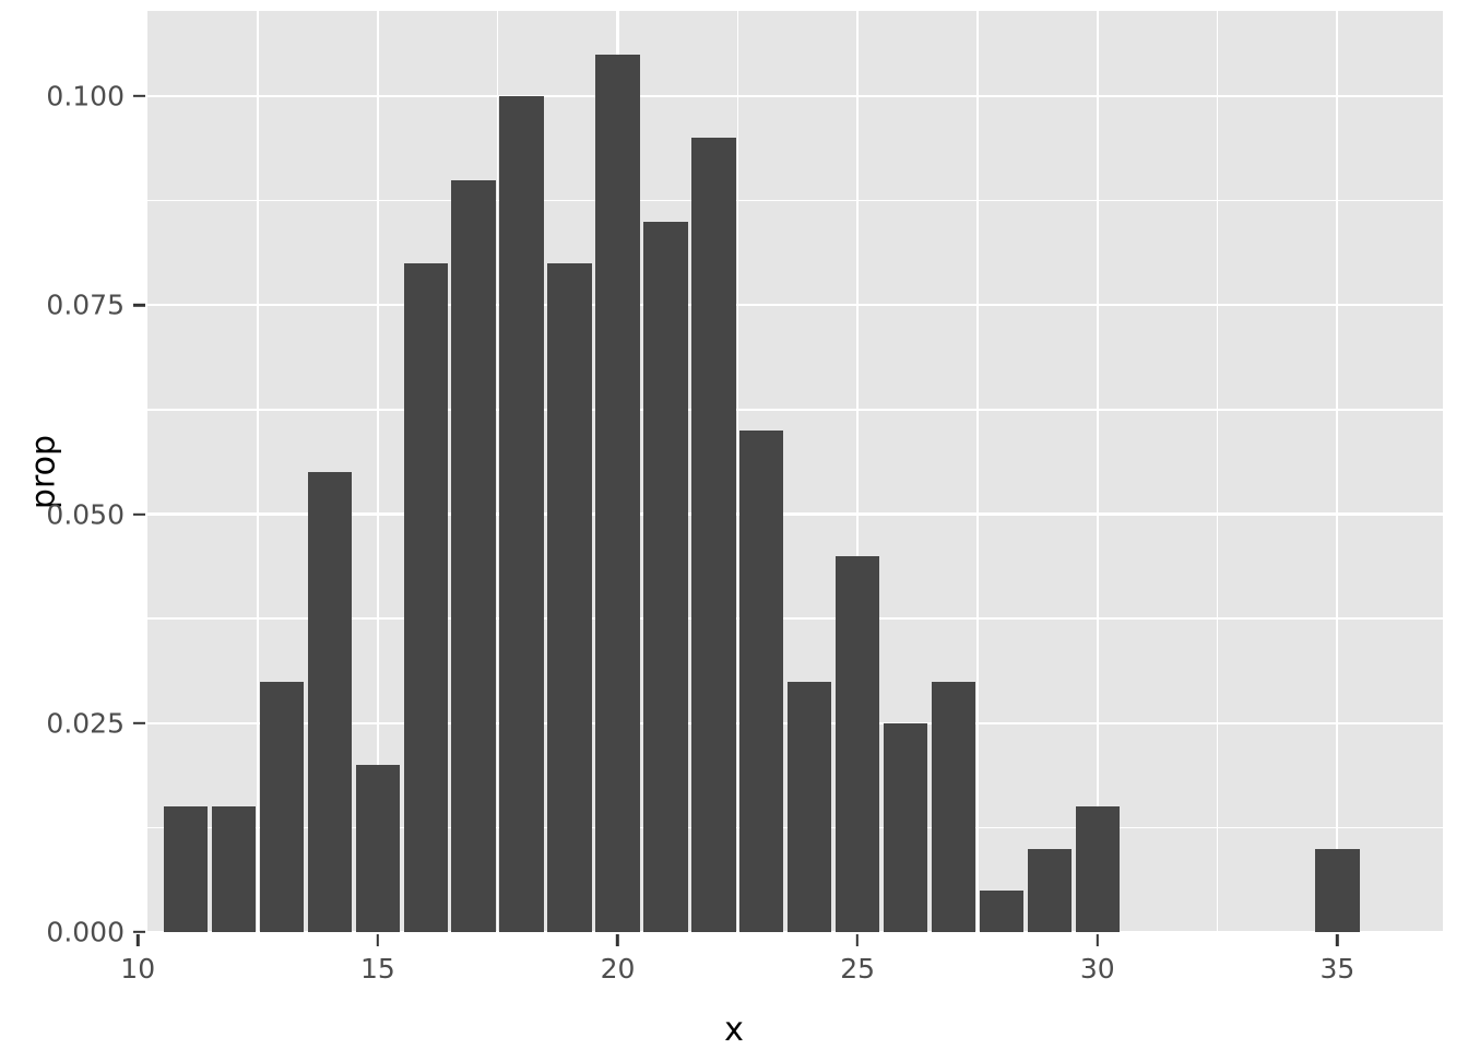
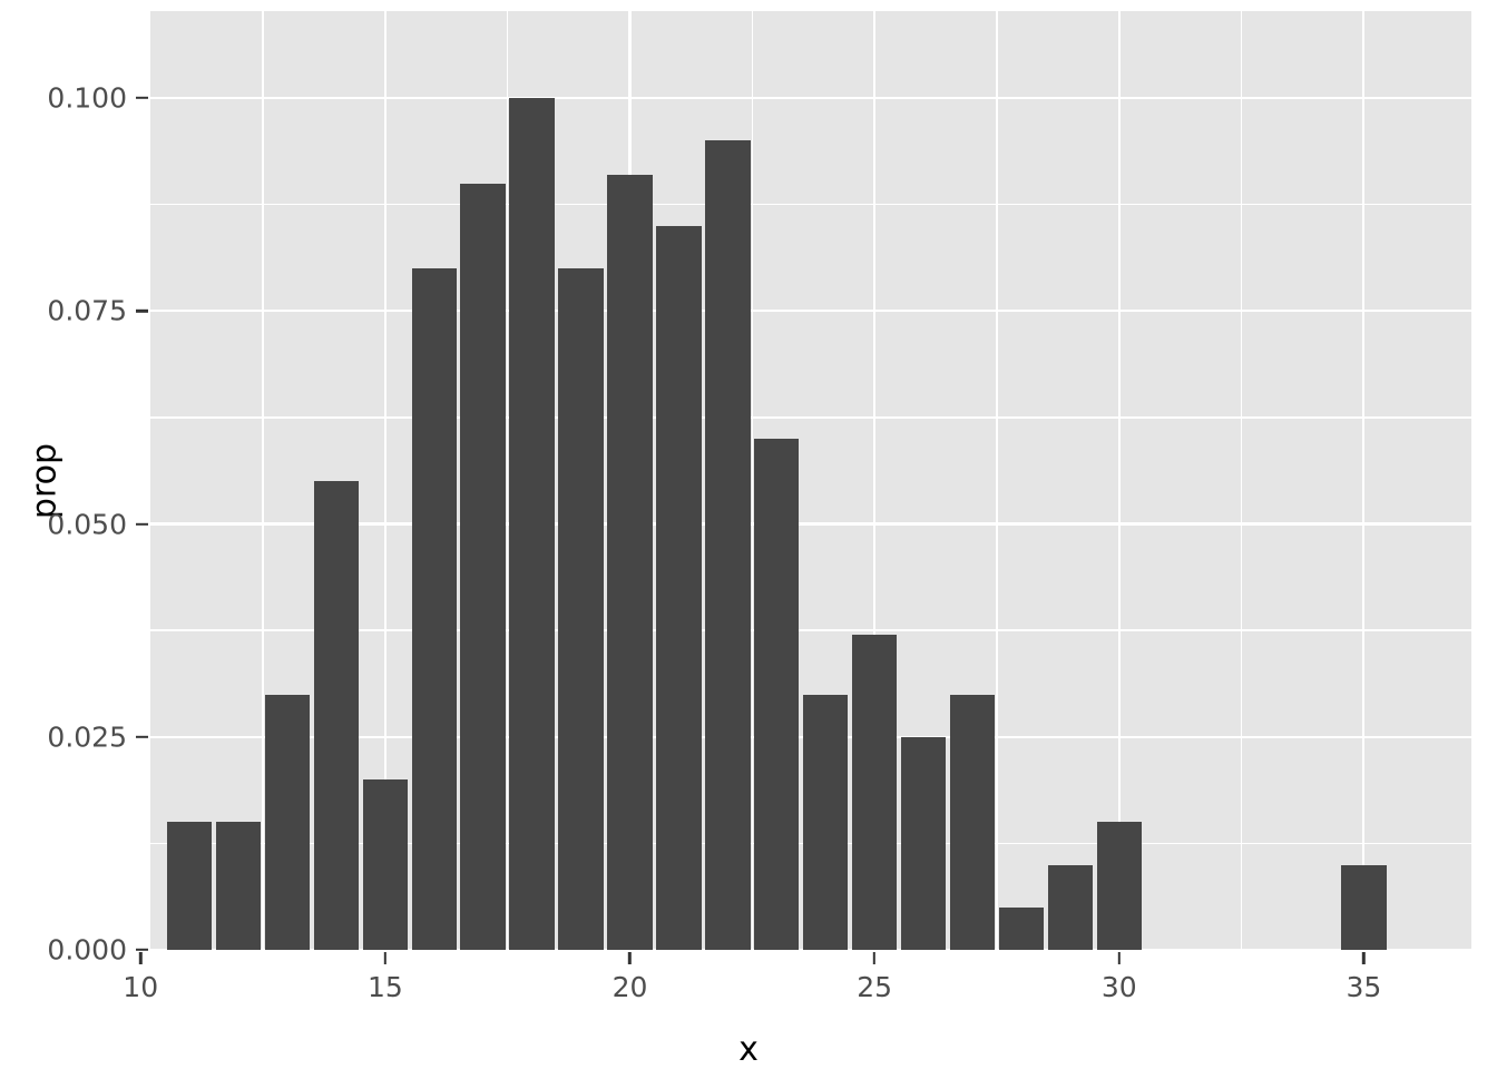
20: 0.105 -> 0.091
25: 0.045 -> 0.037
